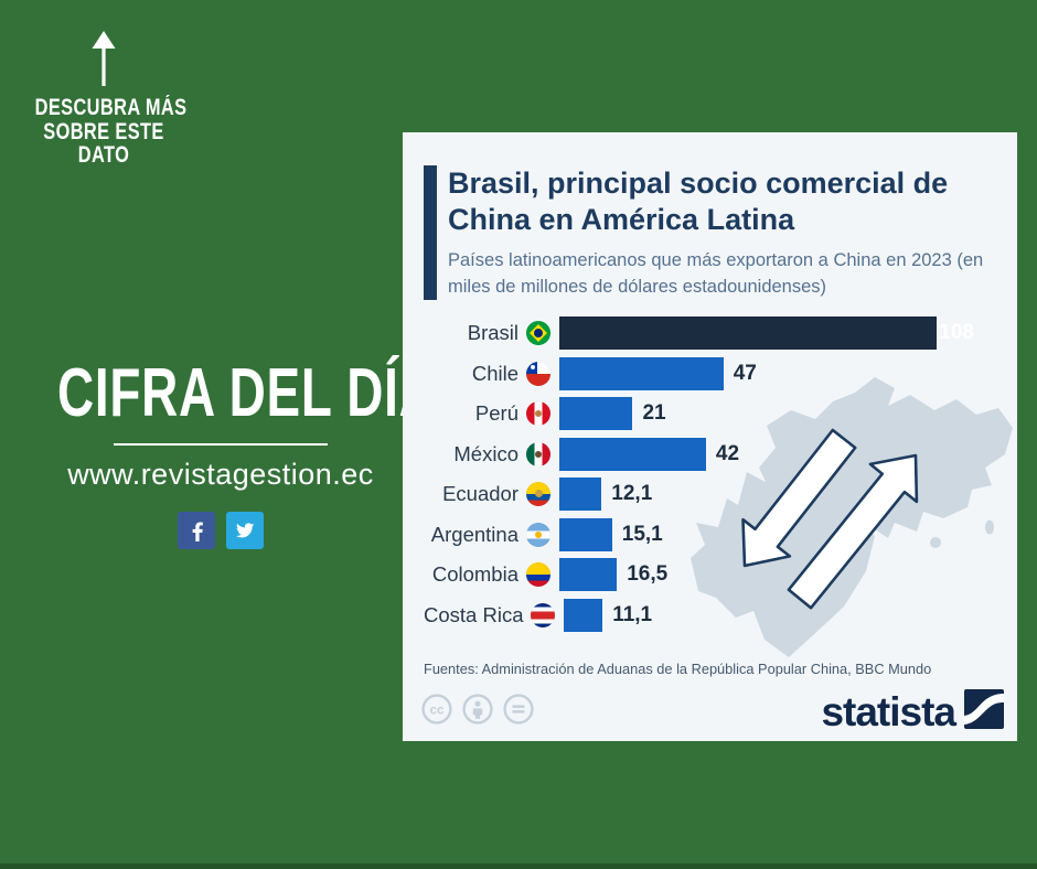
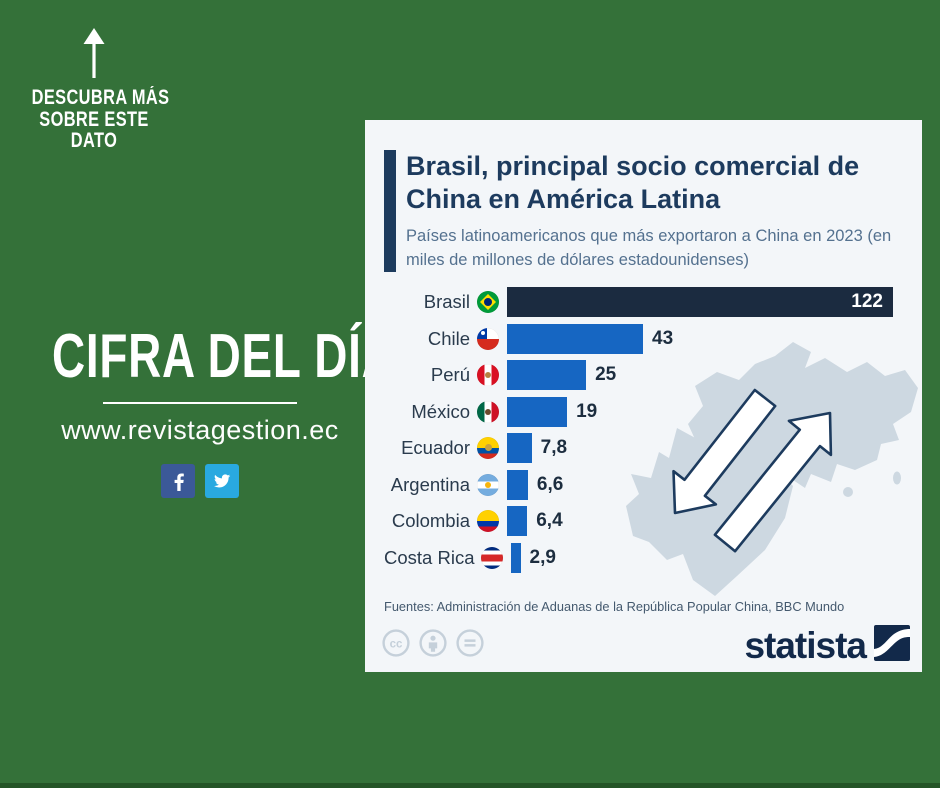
Brasil: 108 -> 122
Chile: 47 -> 43
Perú: 21 -> 25
México: 42 -> 19
Ecuador: 12,1 -> 7,8
Argentina: 15,1 -> 6,6
Colombia: 16,5 -> 6,4
Costa Rica: 11,1 -> 2,9
